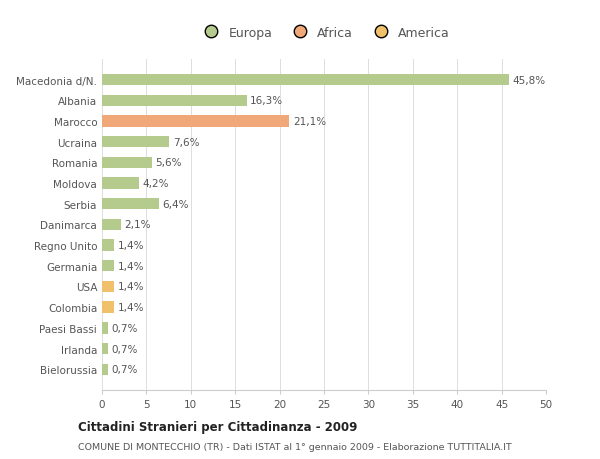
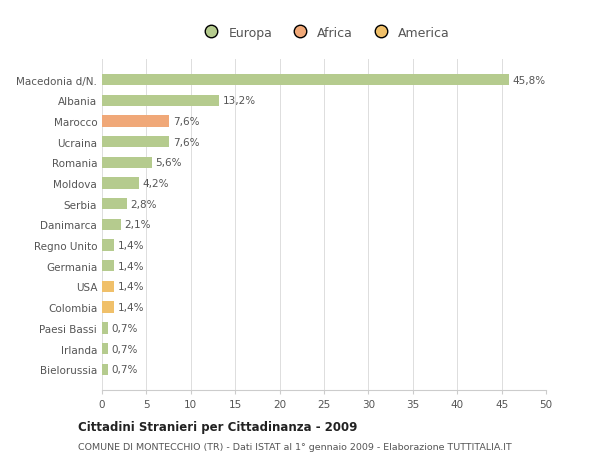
Albania: 16,3% -> 13,2%
Marocco: 21,1% -> 7,6%
Serbia: 6,4% -> 2,8%
